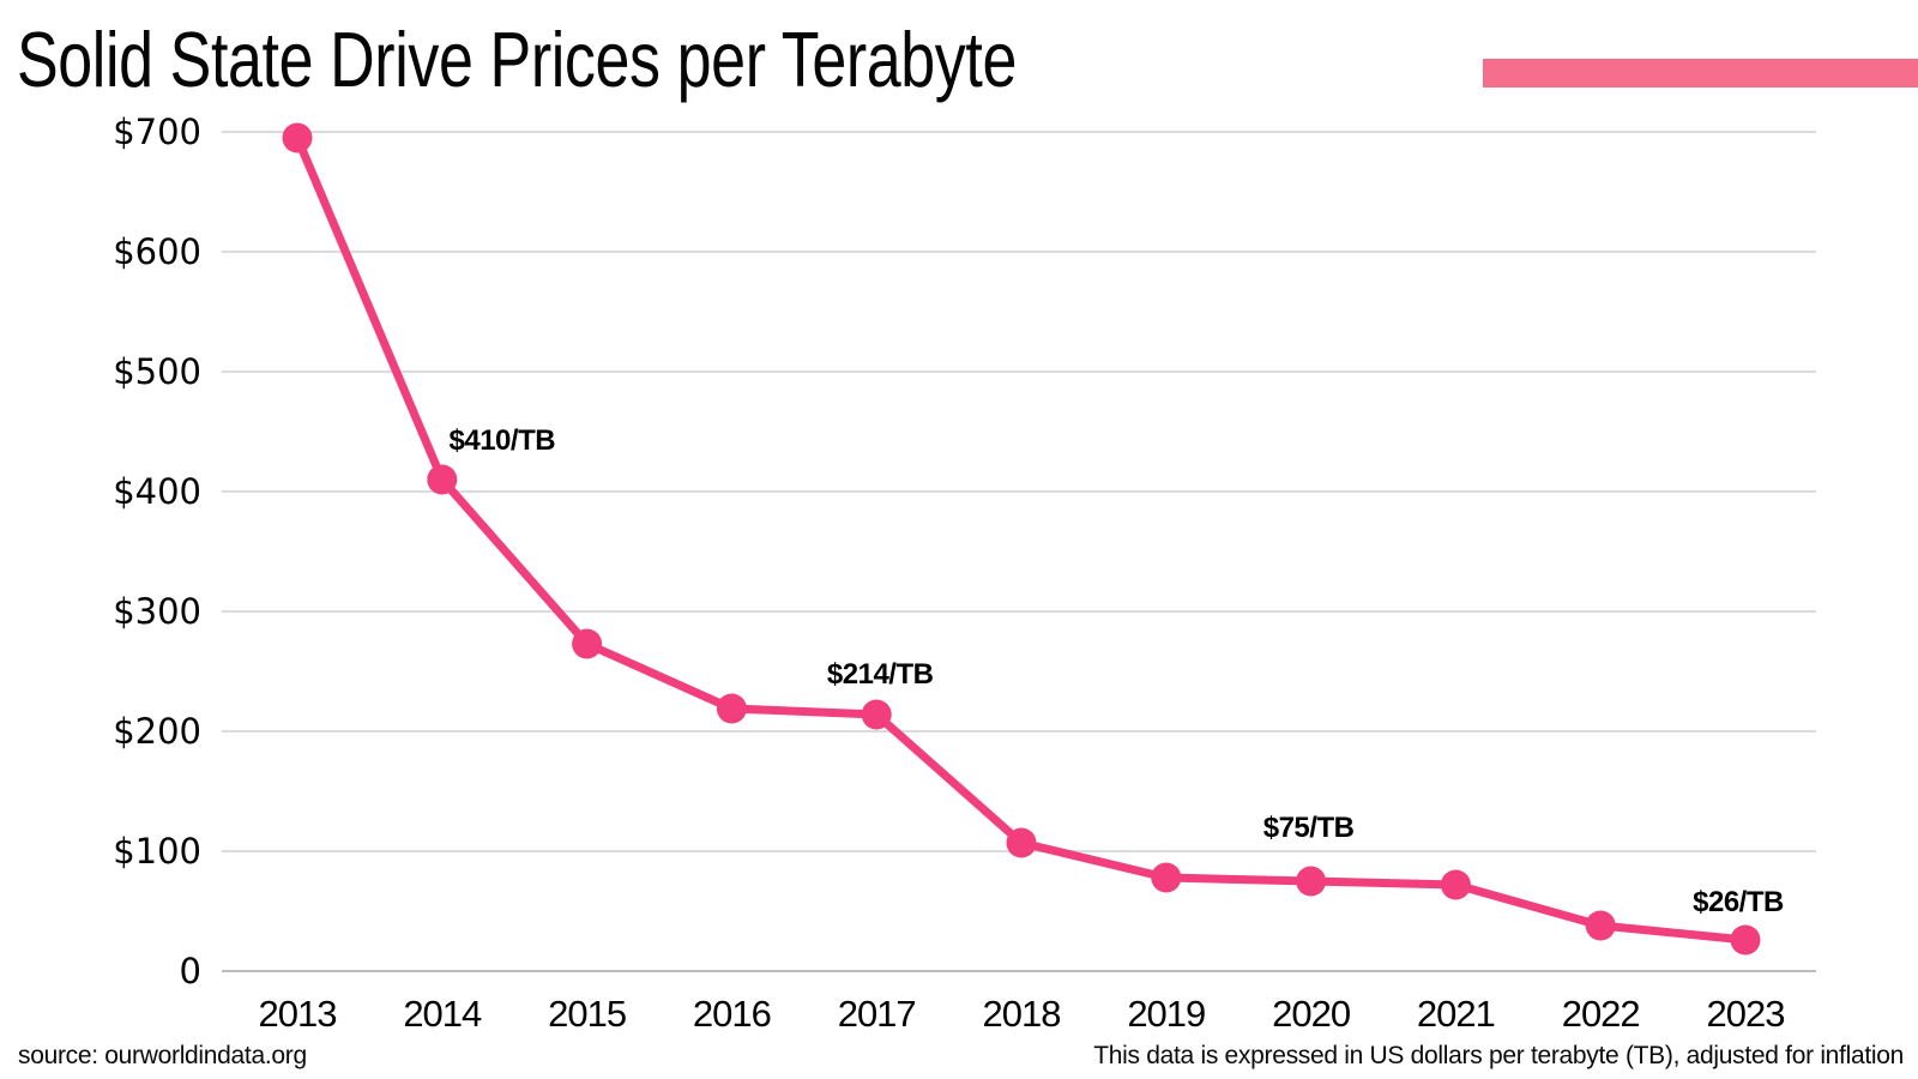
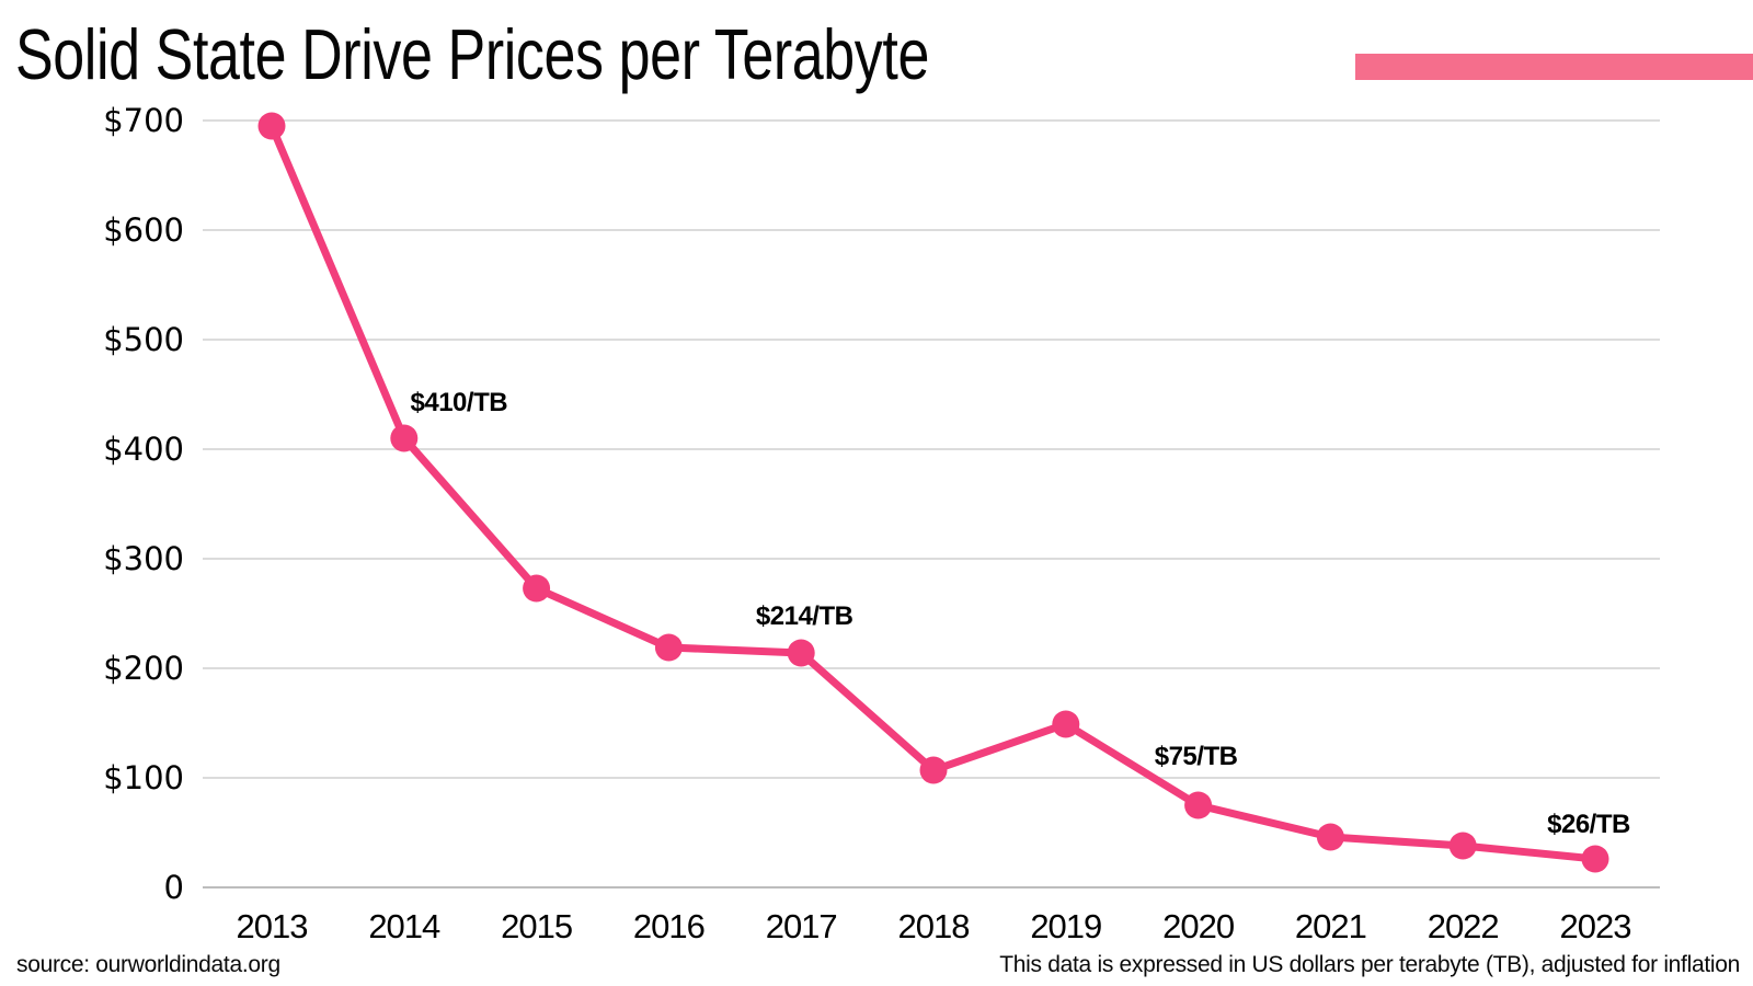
2019: $78 -> $149
2021: $72 -> $46
